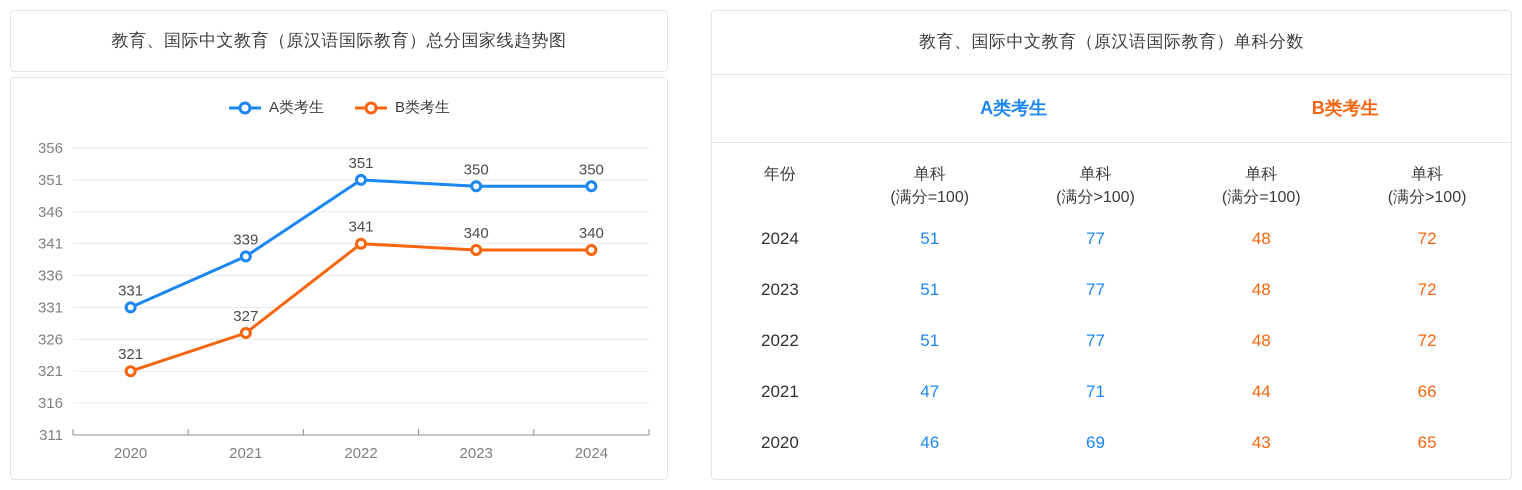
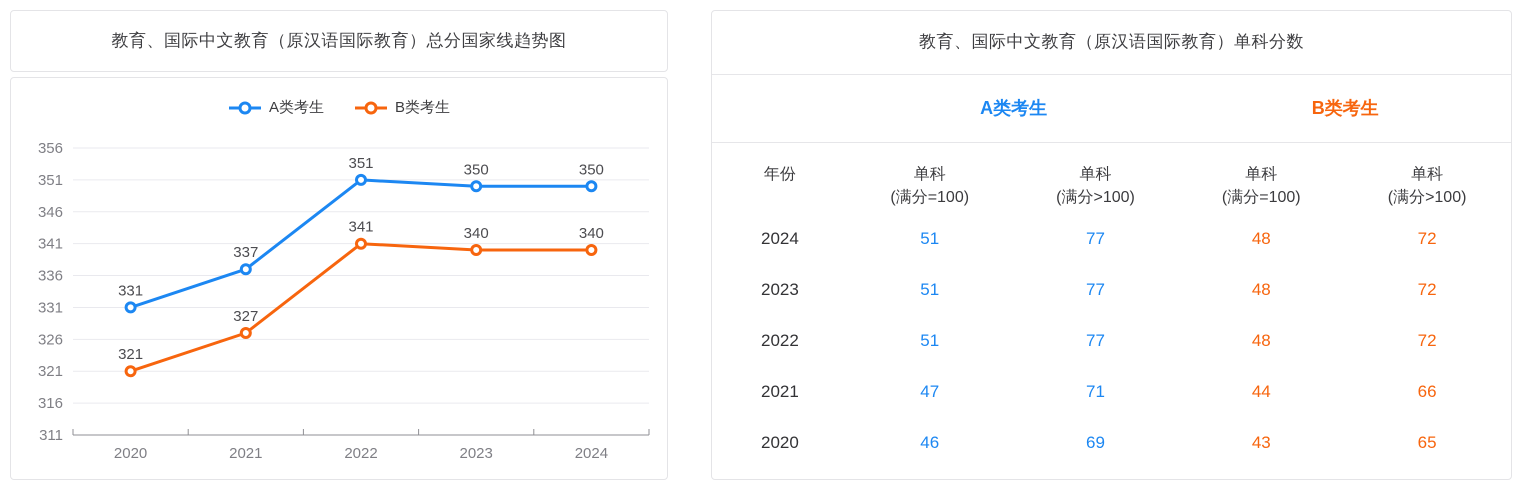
A类考生/2021: 339 -> 337
